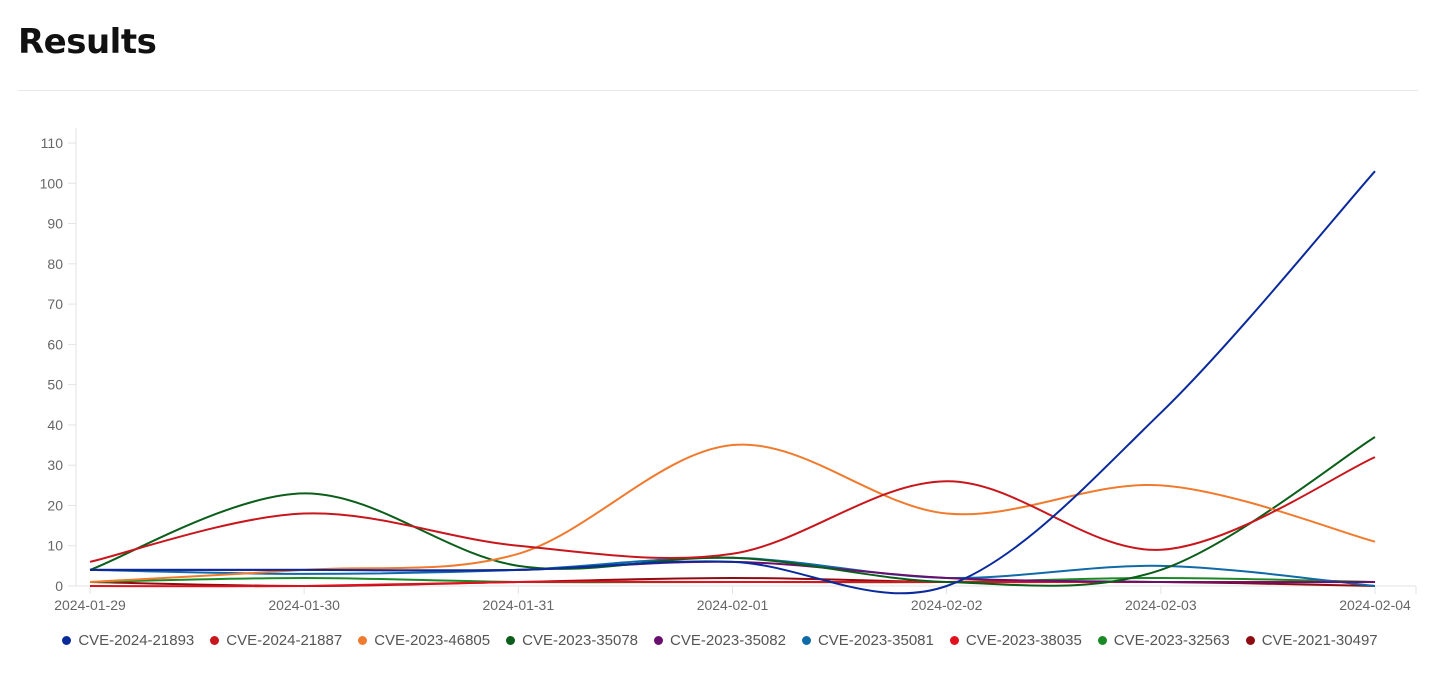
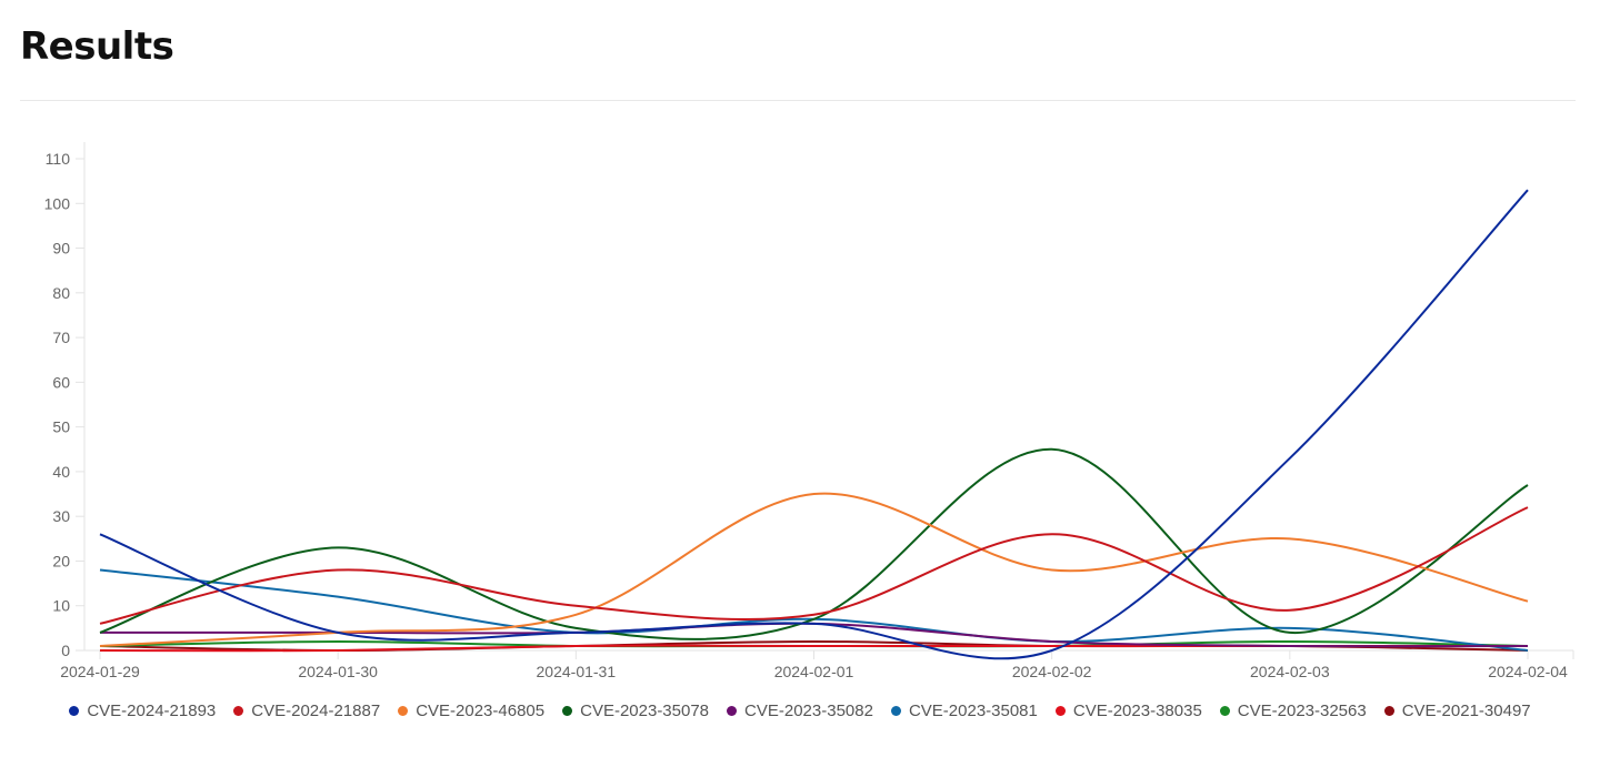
CVE-2024-21893/2024-01-29: 4 -> 26
CVE-2023-35081/2024-01-29: 4 -> 18
CVE-2023-35081/2024-01-30: 3 -> 12
CVE-2023-35078/2024-02-02: 1 -> 45
